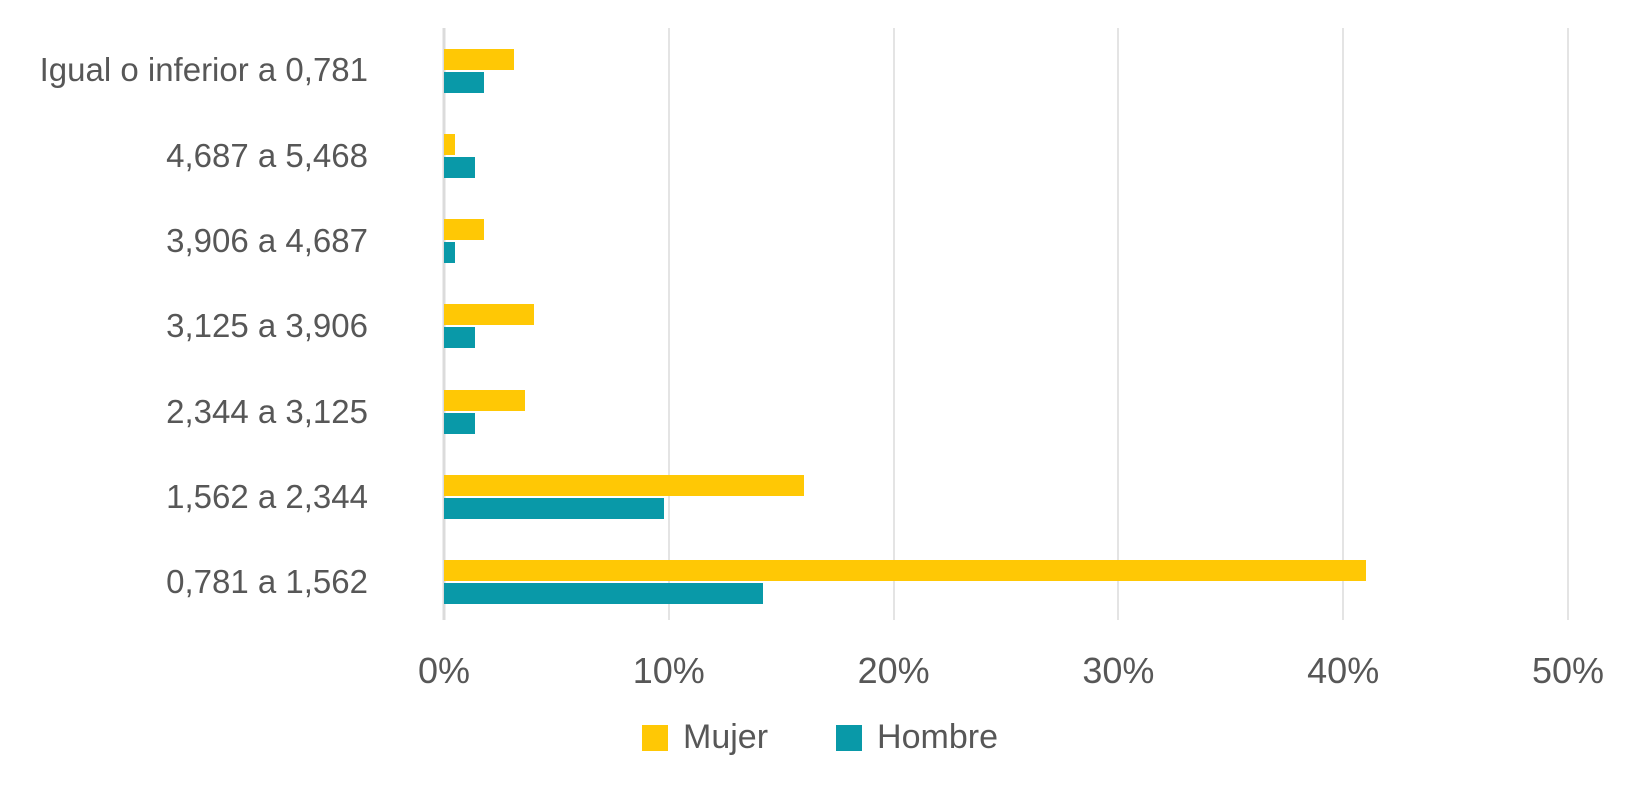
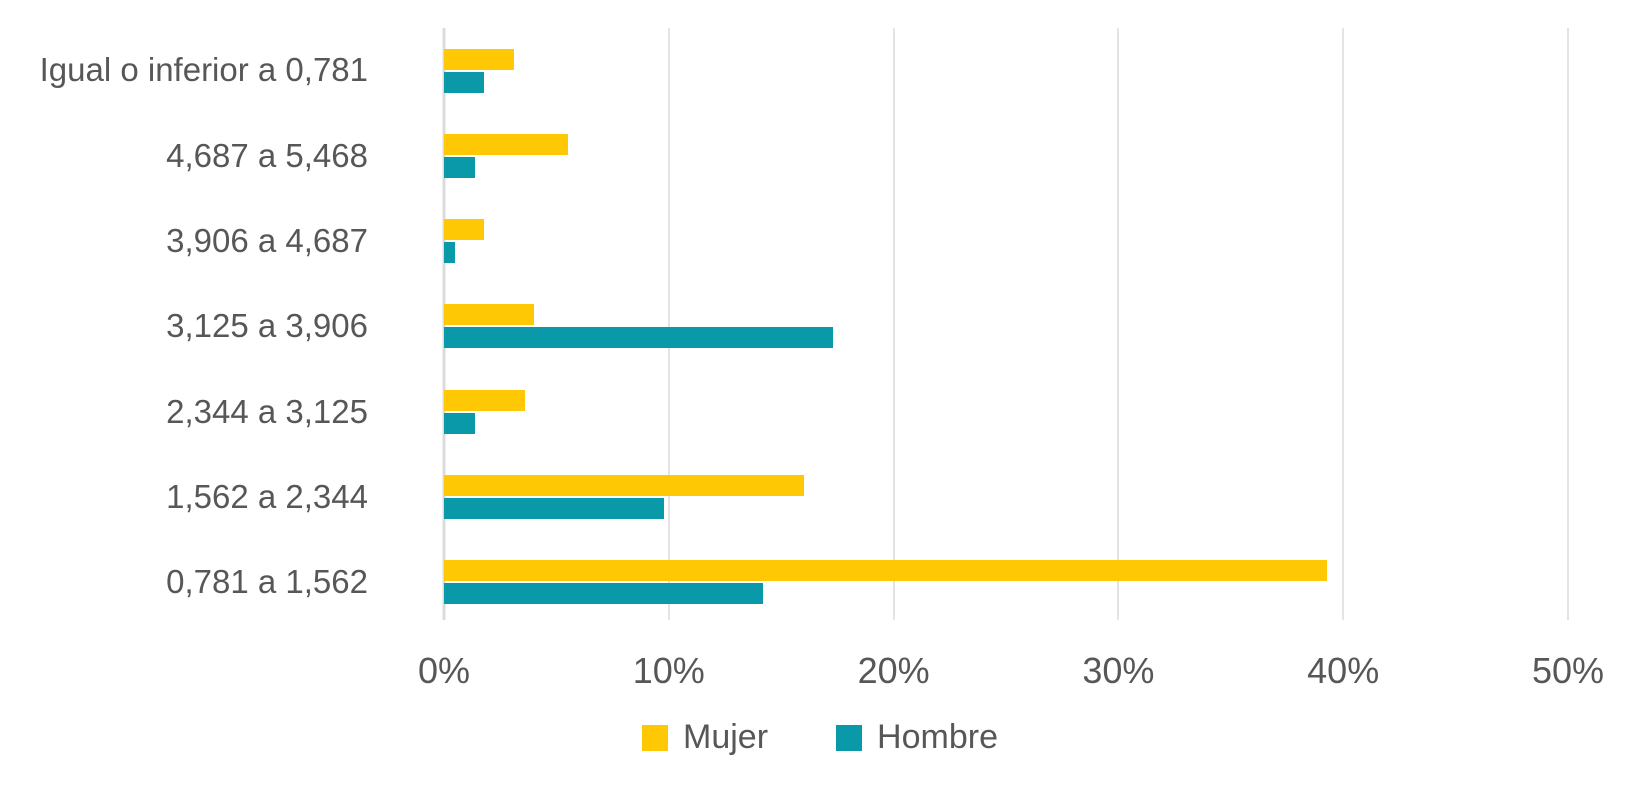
Mujer/4,687 a 5,468: 0.5% -> 5.5%
Hombre/3,125 a 3,906: 1.4% -> 17.3%
Mujer/0,781 a 1,562: 41.0% -> 39.3%
